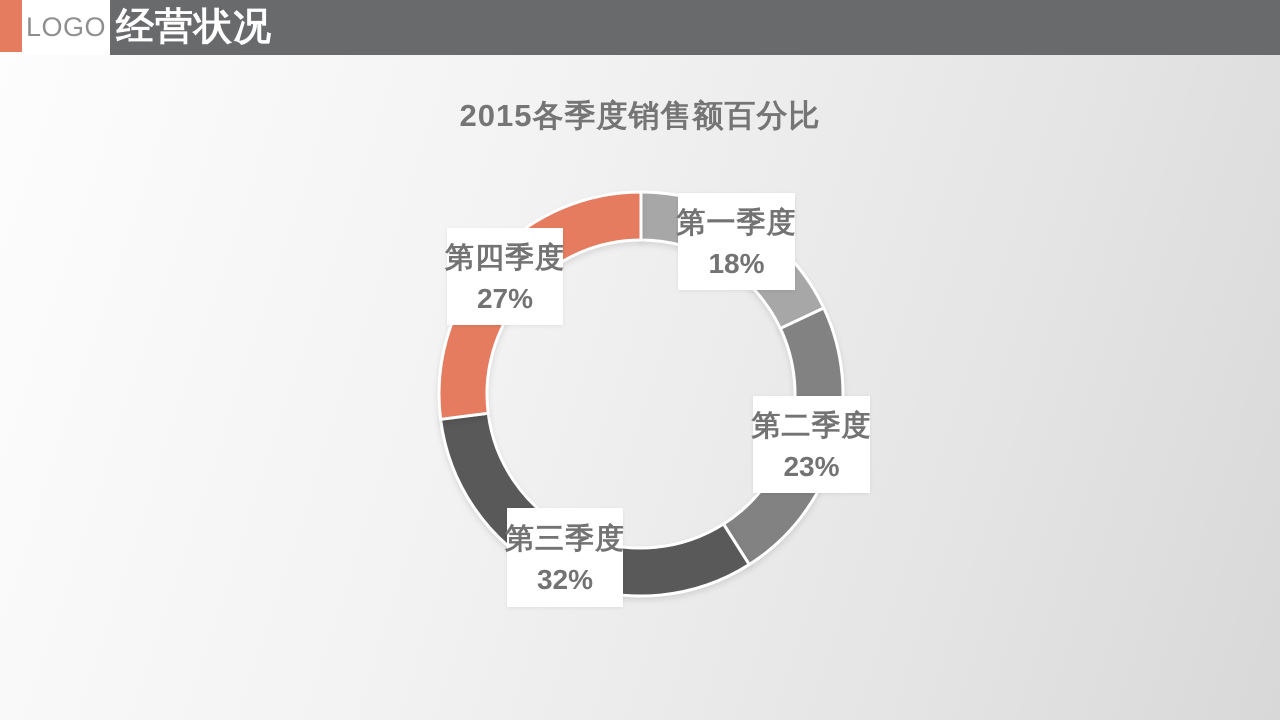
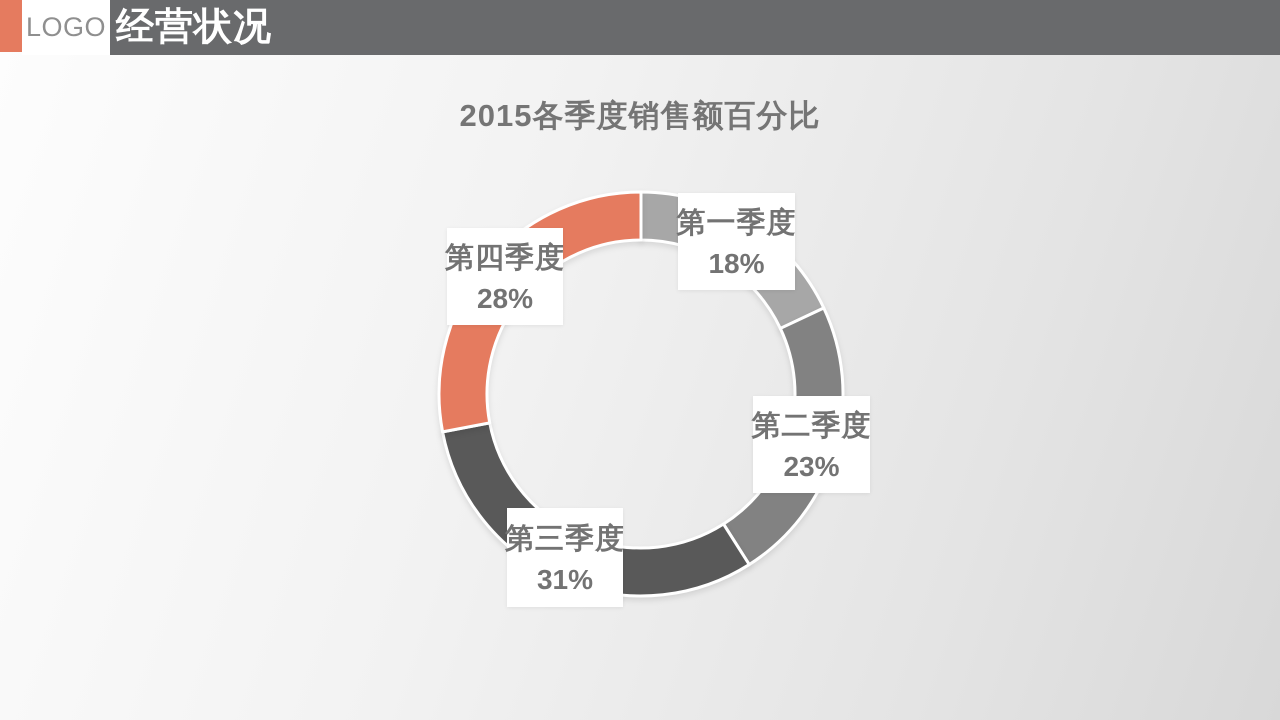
第三季度: 32% -> 31%
第四季度: 27% -> 28%
